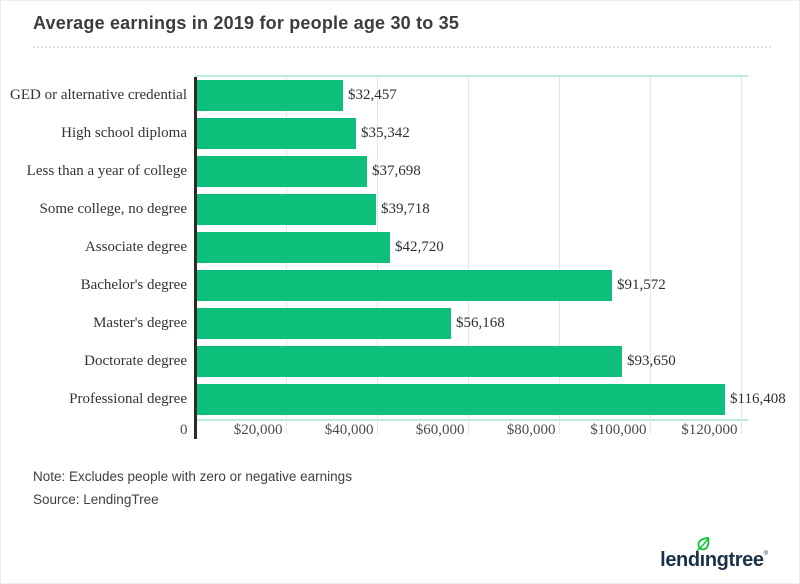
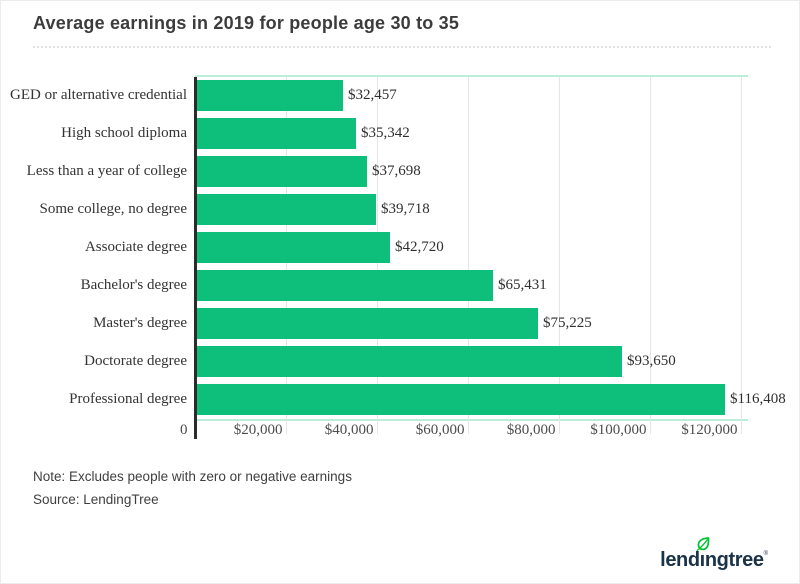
Bachelor's degree: $91,572 -> $65,431
Master's degree: $56,168 -> $75,225
